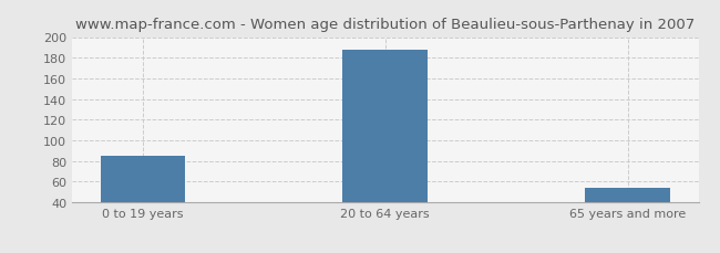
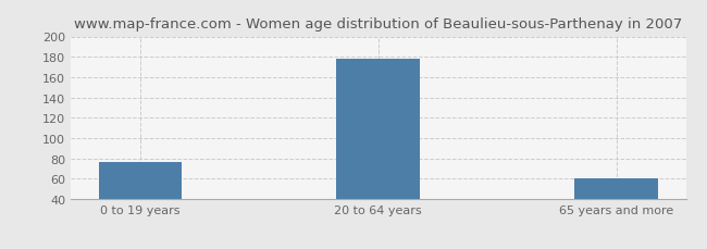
0 to 19 years: 85 -> 76
20 to 64 years: 188 -> 178
65 years and more: 54 -> 60
